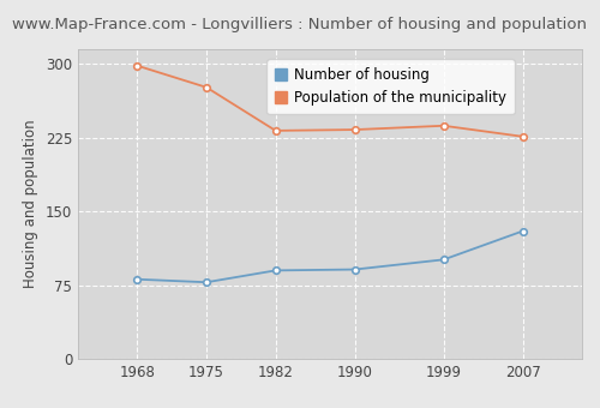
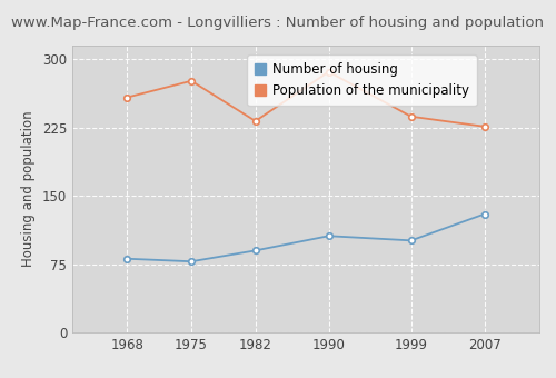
Population of the municipality/1968: 298 -> 258
Number of housing/1990: 91 -> 106
Population of the municipality/1990: 233 -> 286
